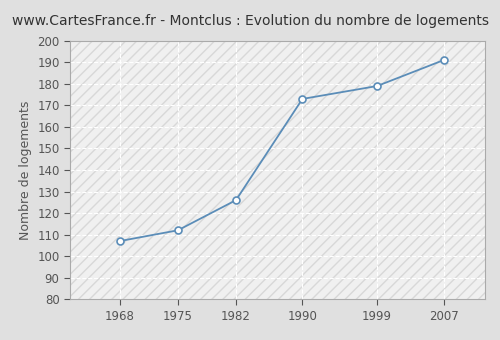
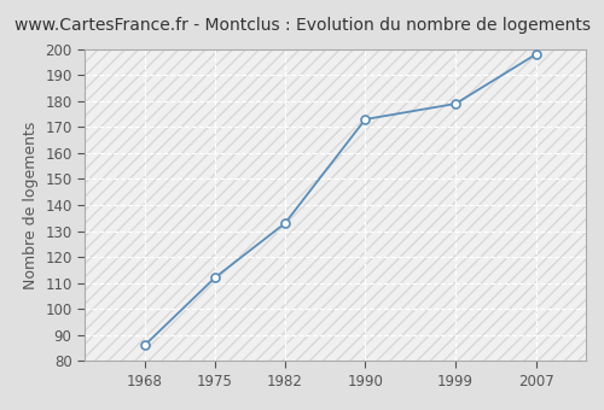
1968: 107 -> 86
1982: 126 -> 133
2007: 191 -> 198
